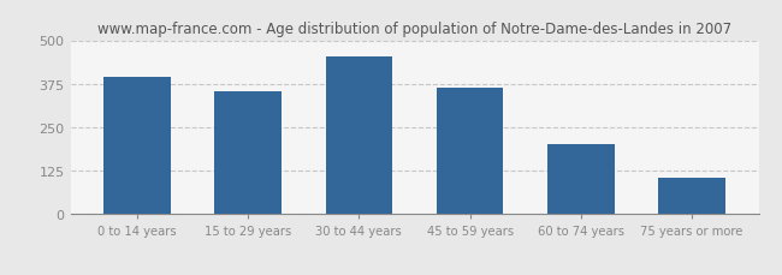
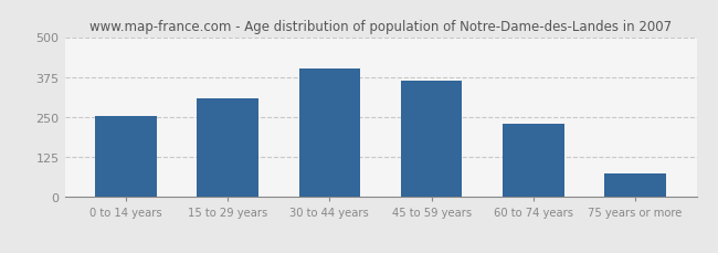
0 to 14 years: 395 -> 255
15 to 29 years: 355 -> 310
30 to 44 years: 455 -> 400
60 to 74 years: 200 -> 230
75 years or more: 105 -> 75
